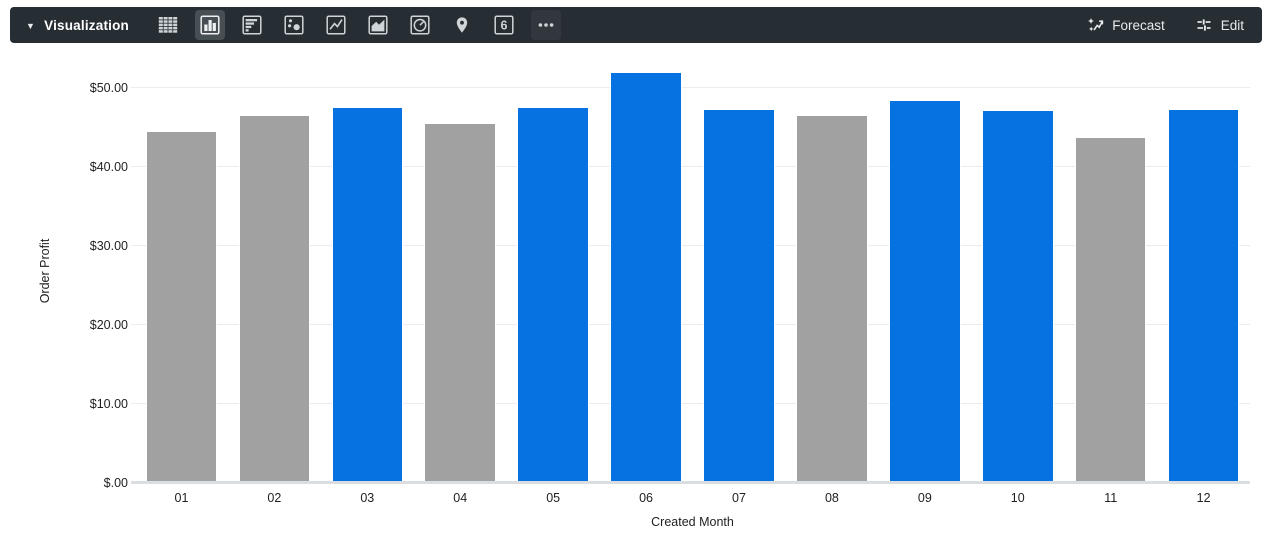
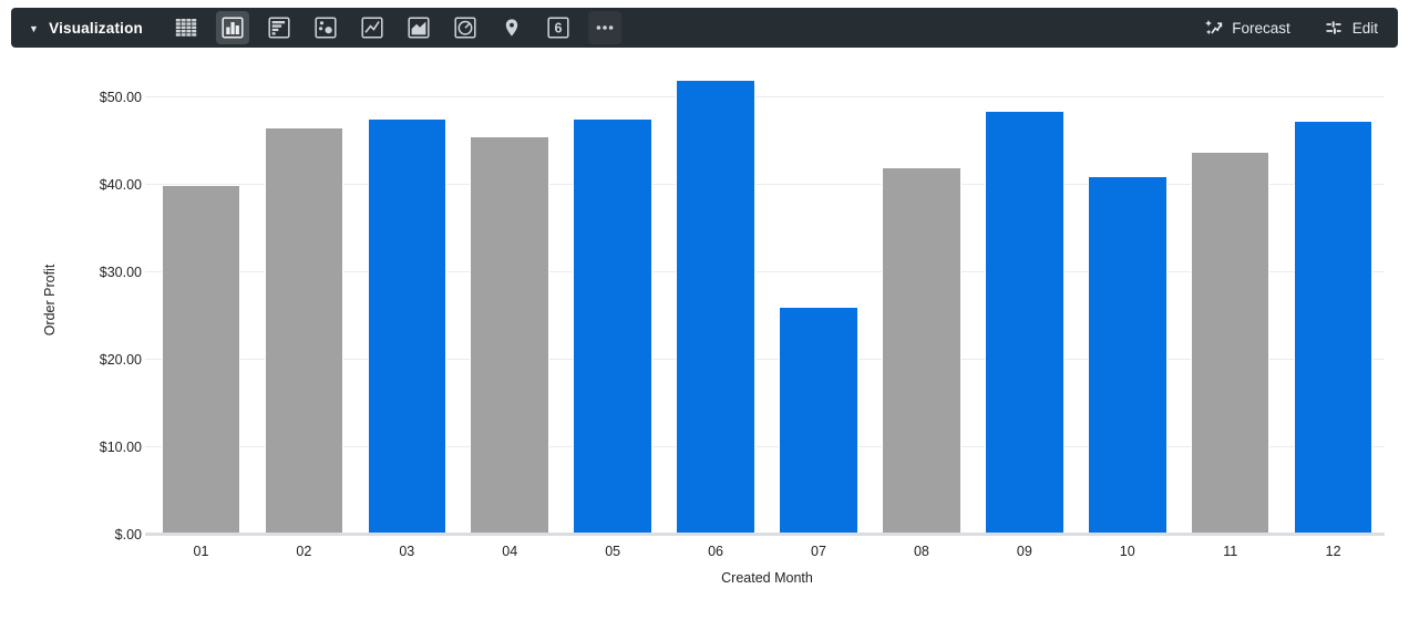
01: $44 -> $40
07: $47 -> $26
08: $47 -> $42
10: $47 -> $41
